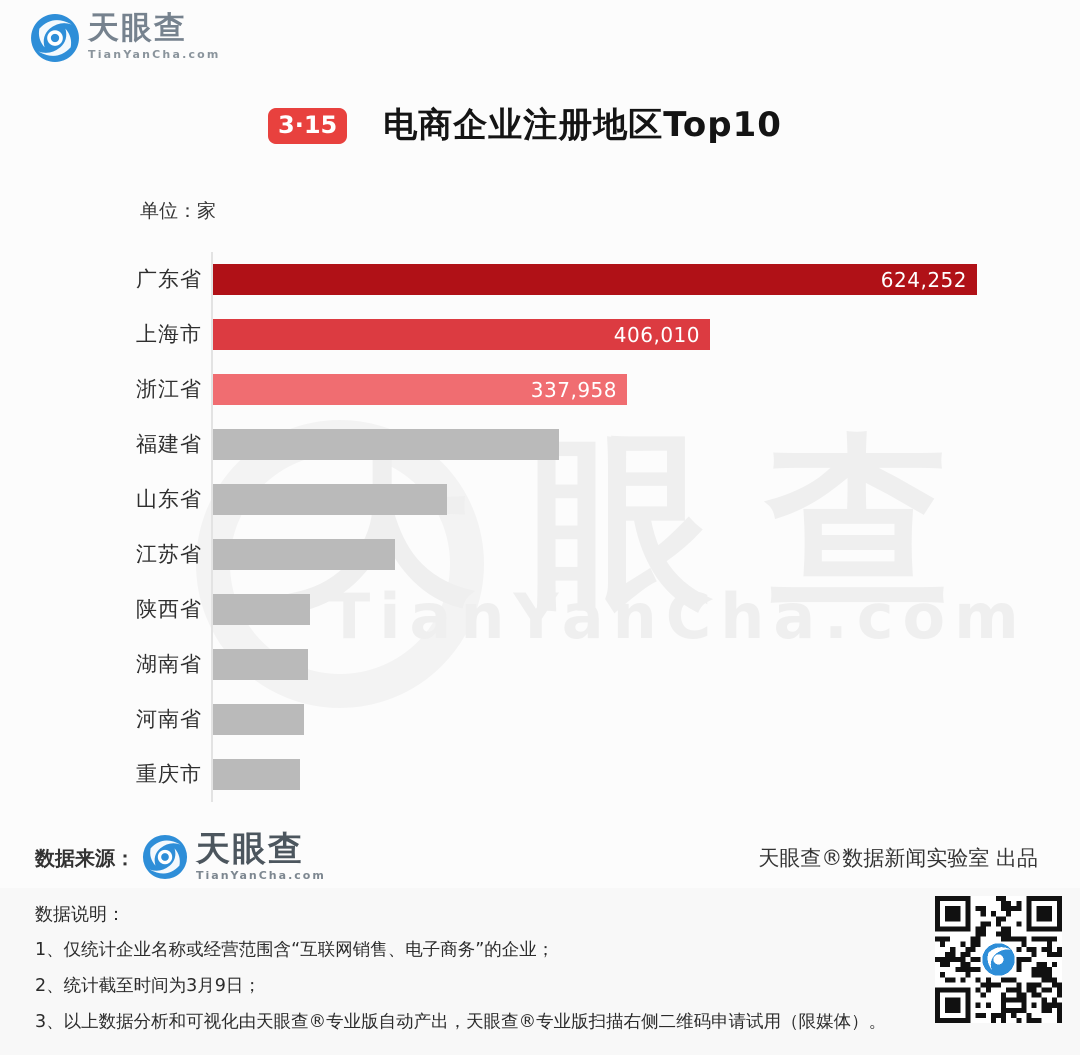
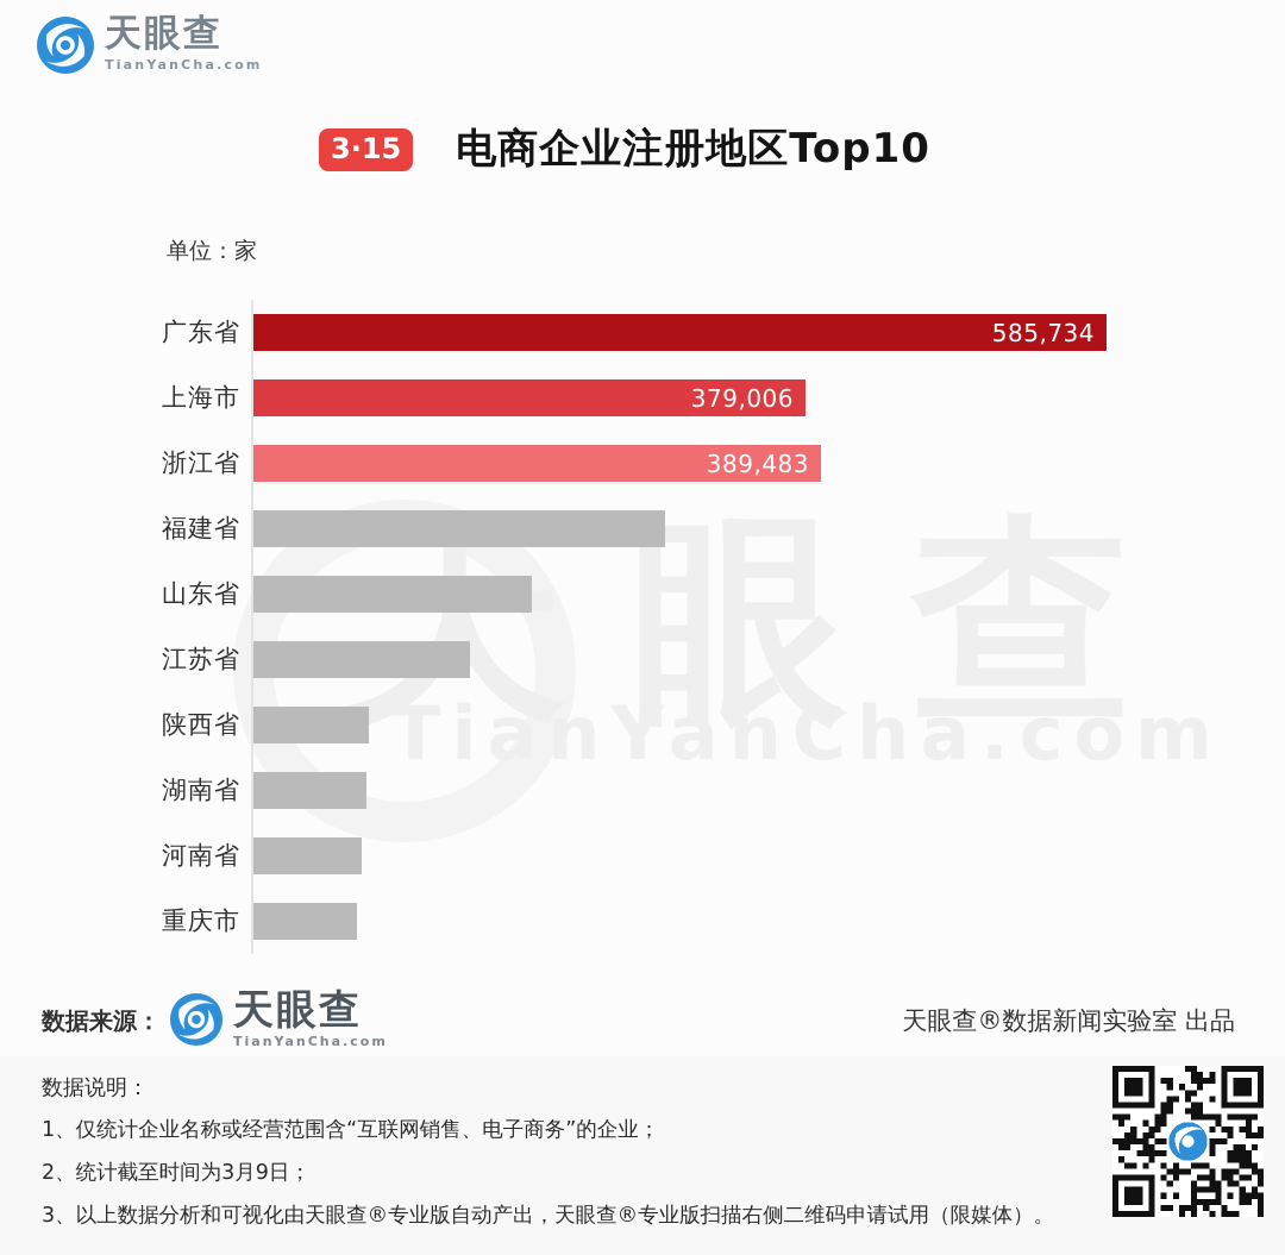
广东省: 624,252 -> 585,734
上海市: 406,010 -> 379,006
浙江省: 337,958 -> 389,483
